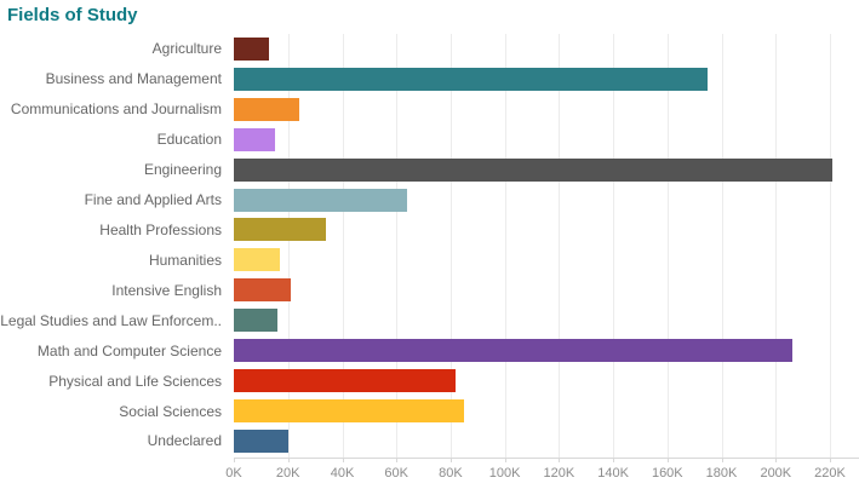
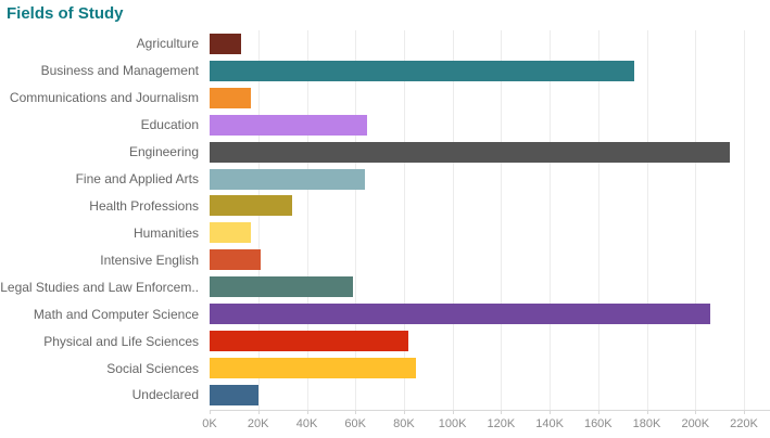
Communications and Journalism: 24K -> 17K
Education: 15K -> 65K
Engineering: 221K -> 214K
Legal Studies and Law Enforcem..: 16K -> 59K
